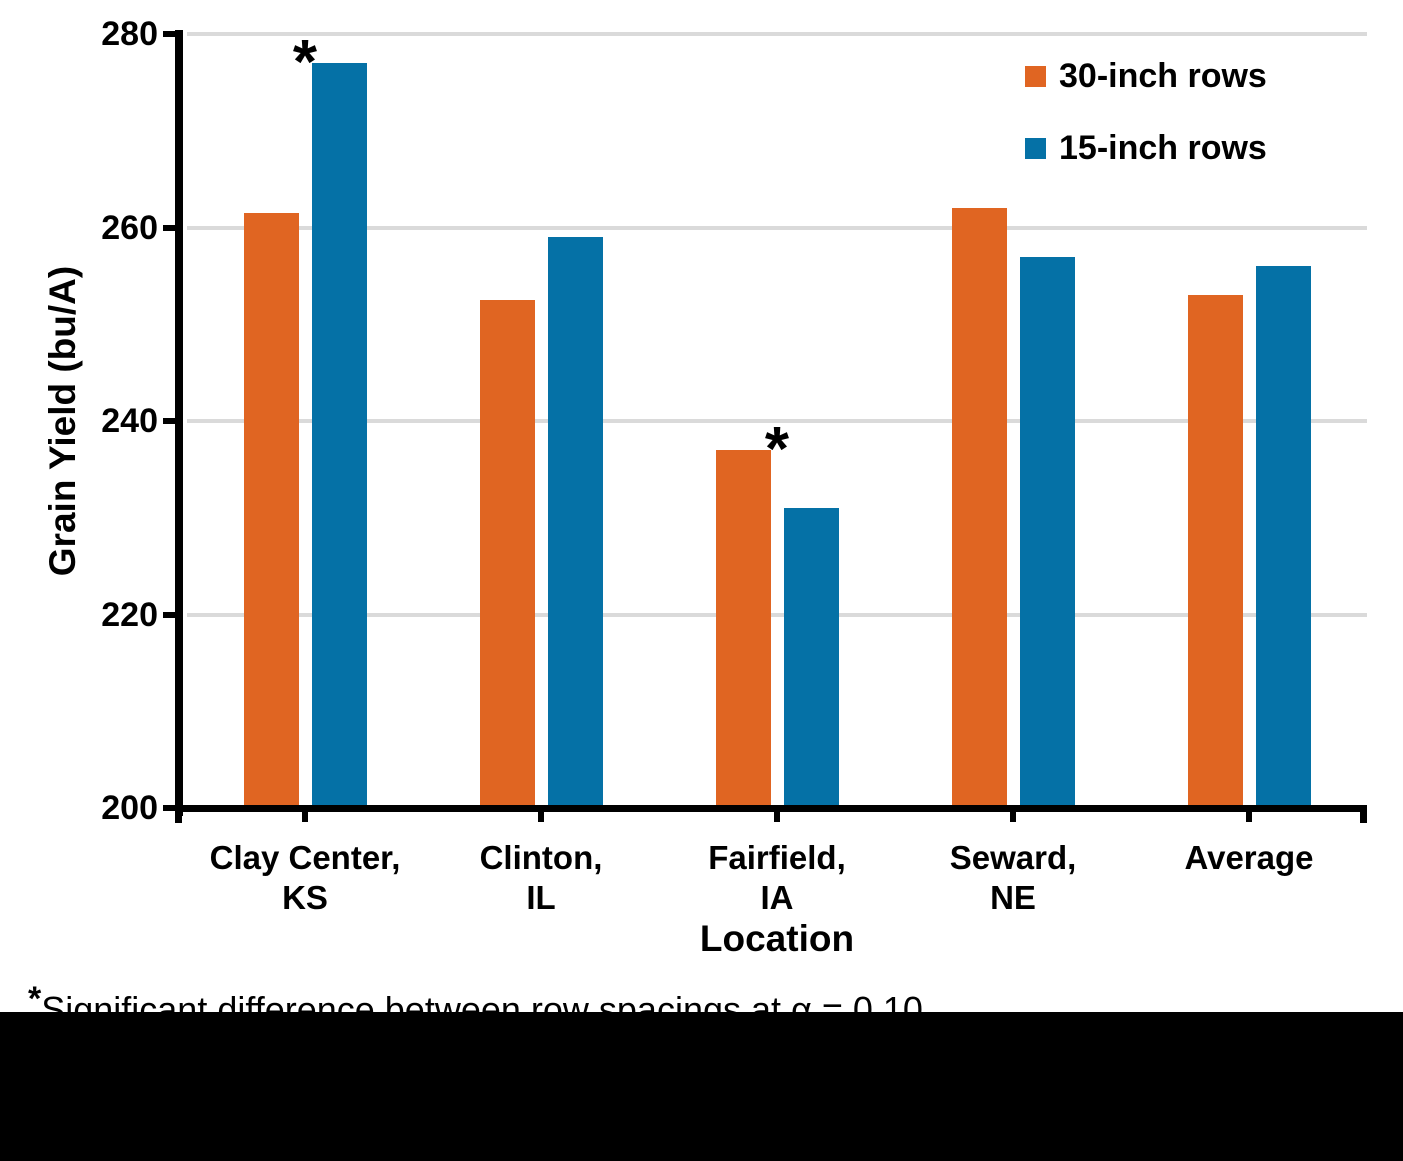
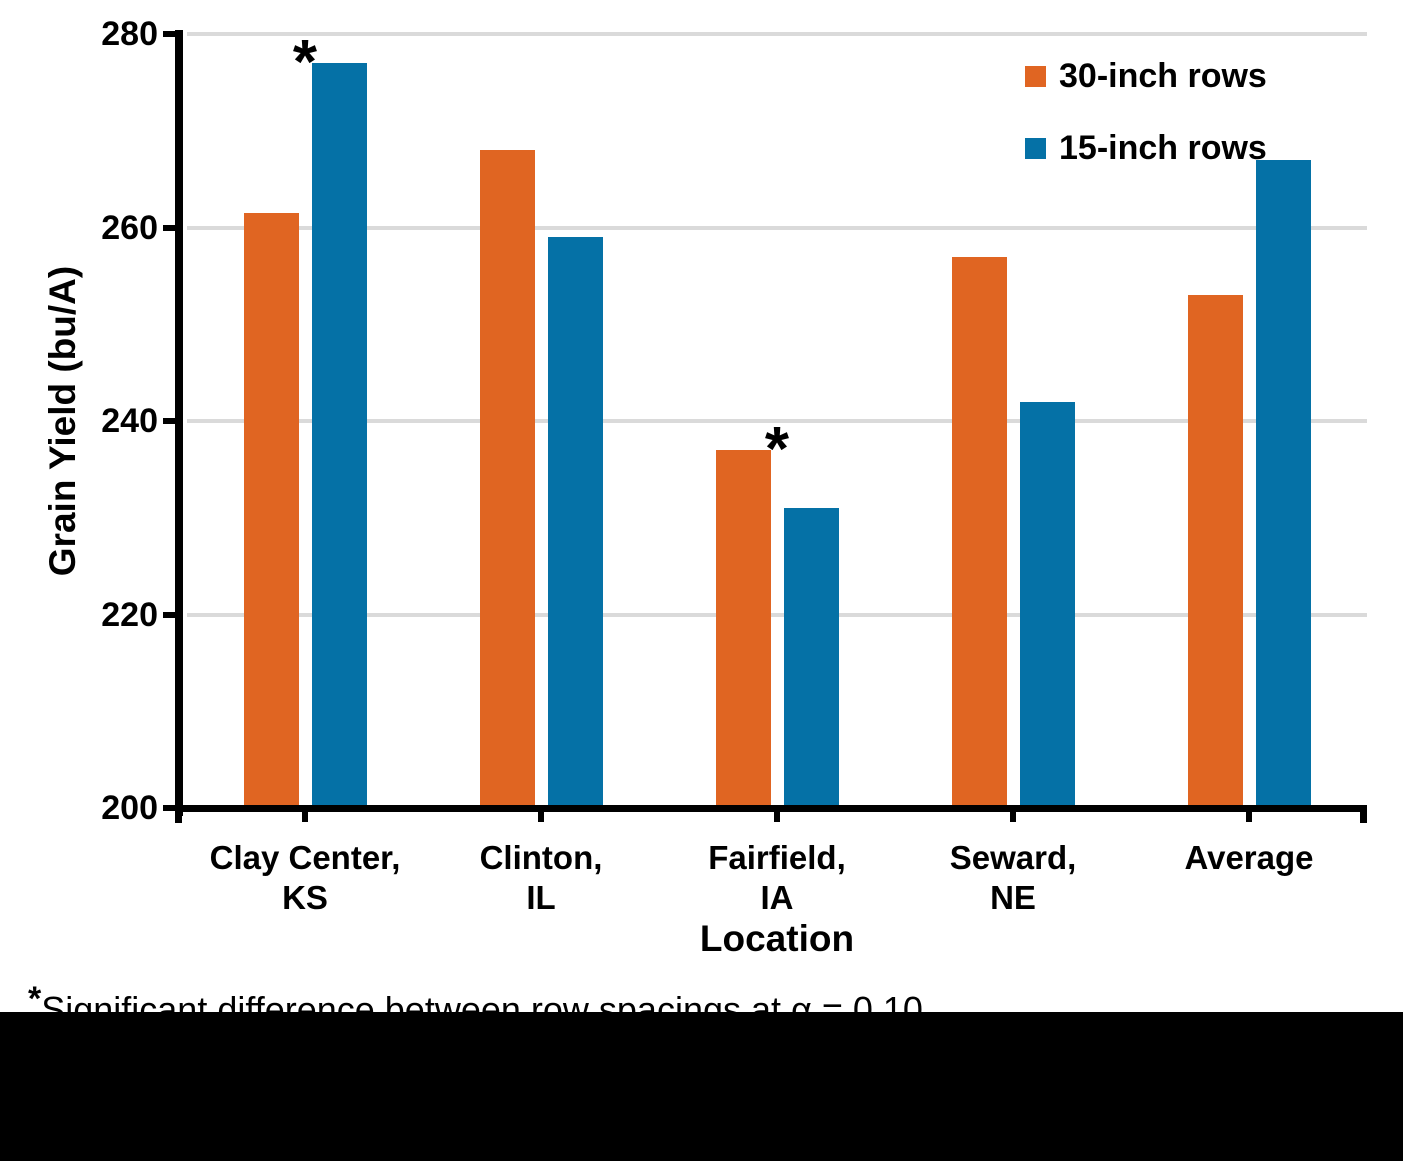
30-inch rows/Clinton, IL: 252 -> 268
30-inch rows/Seward, NE: 262 -> 257
15-inch rows/Seward, NE: 257 -> 242
15-inch rows/Average: 256 -> 267
